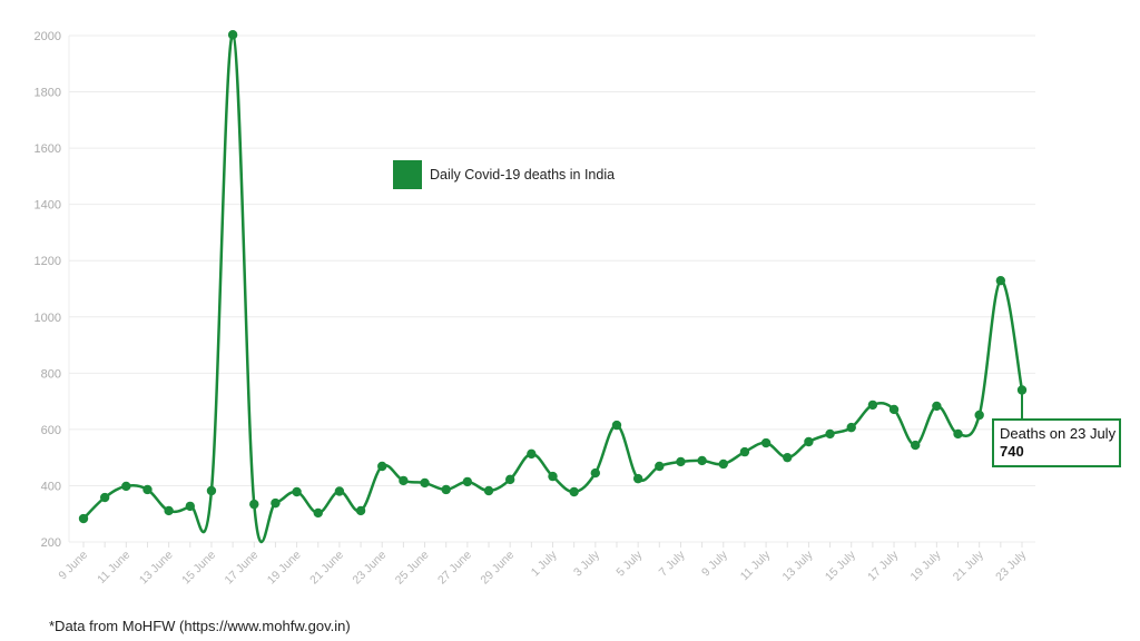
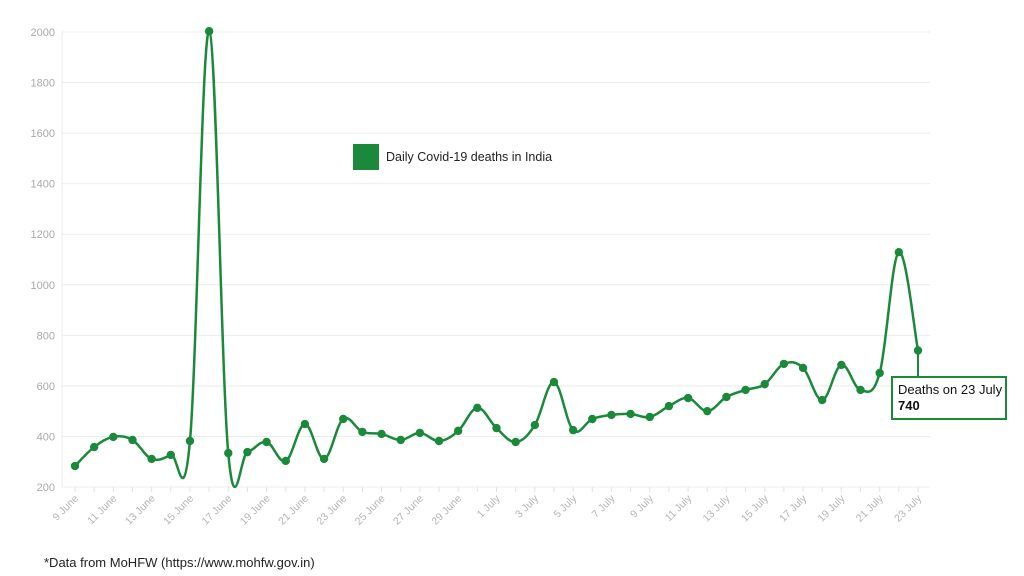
21 June: 380 -> 450
